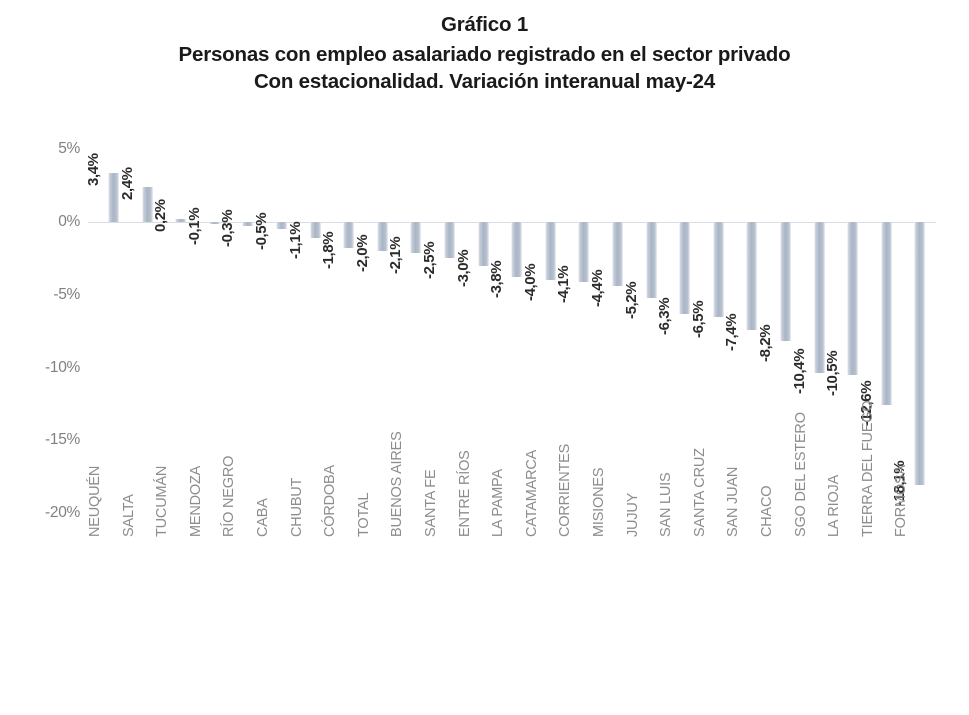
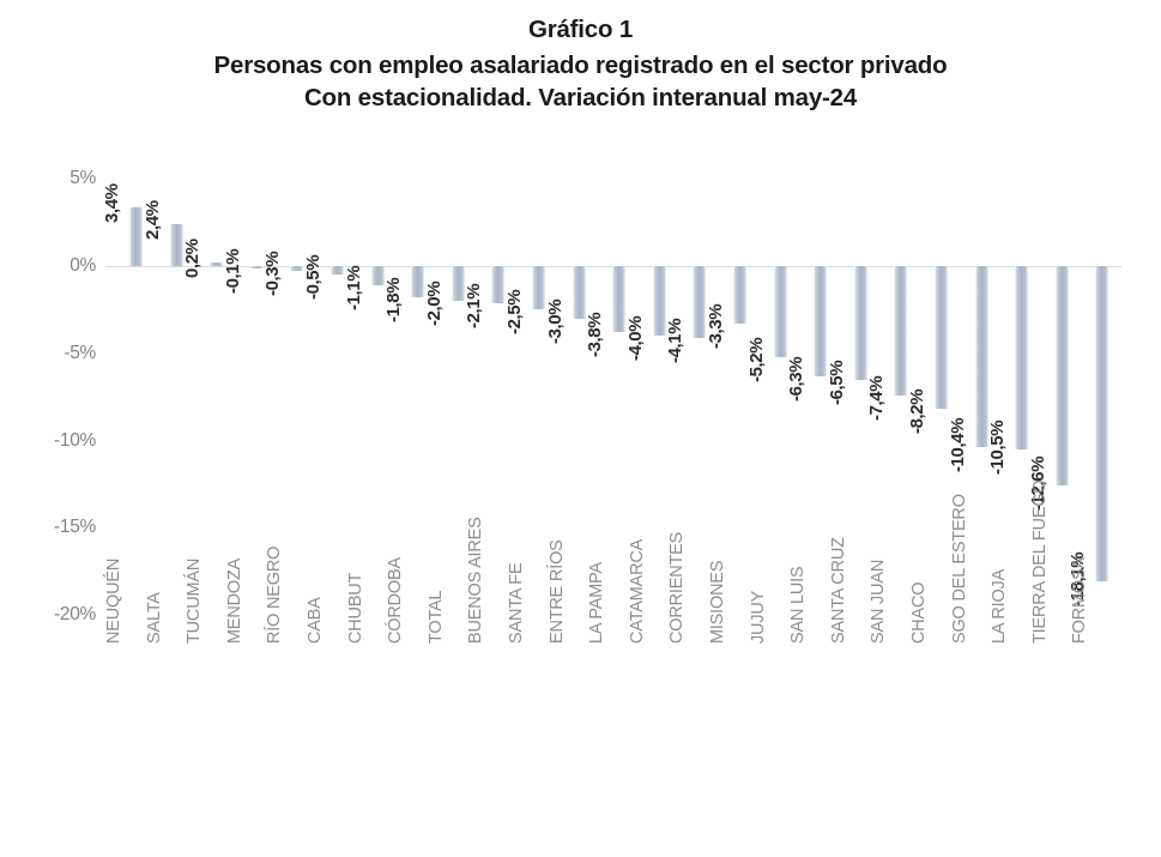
MISIONES: -4,4% -> -3,3%
